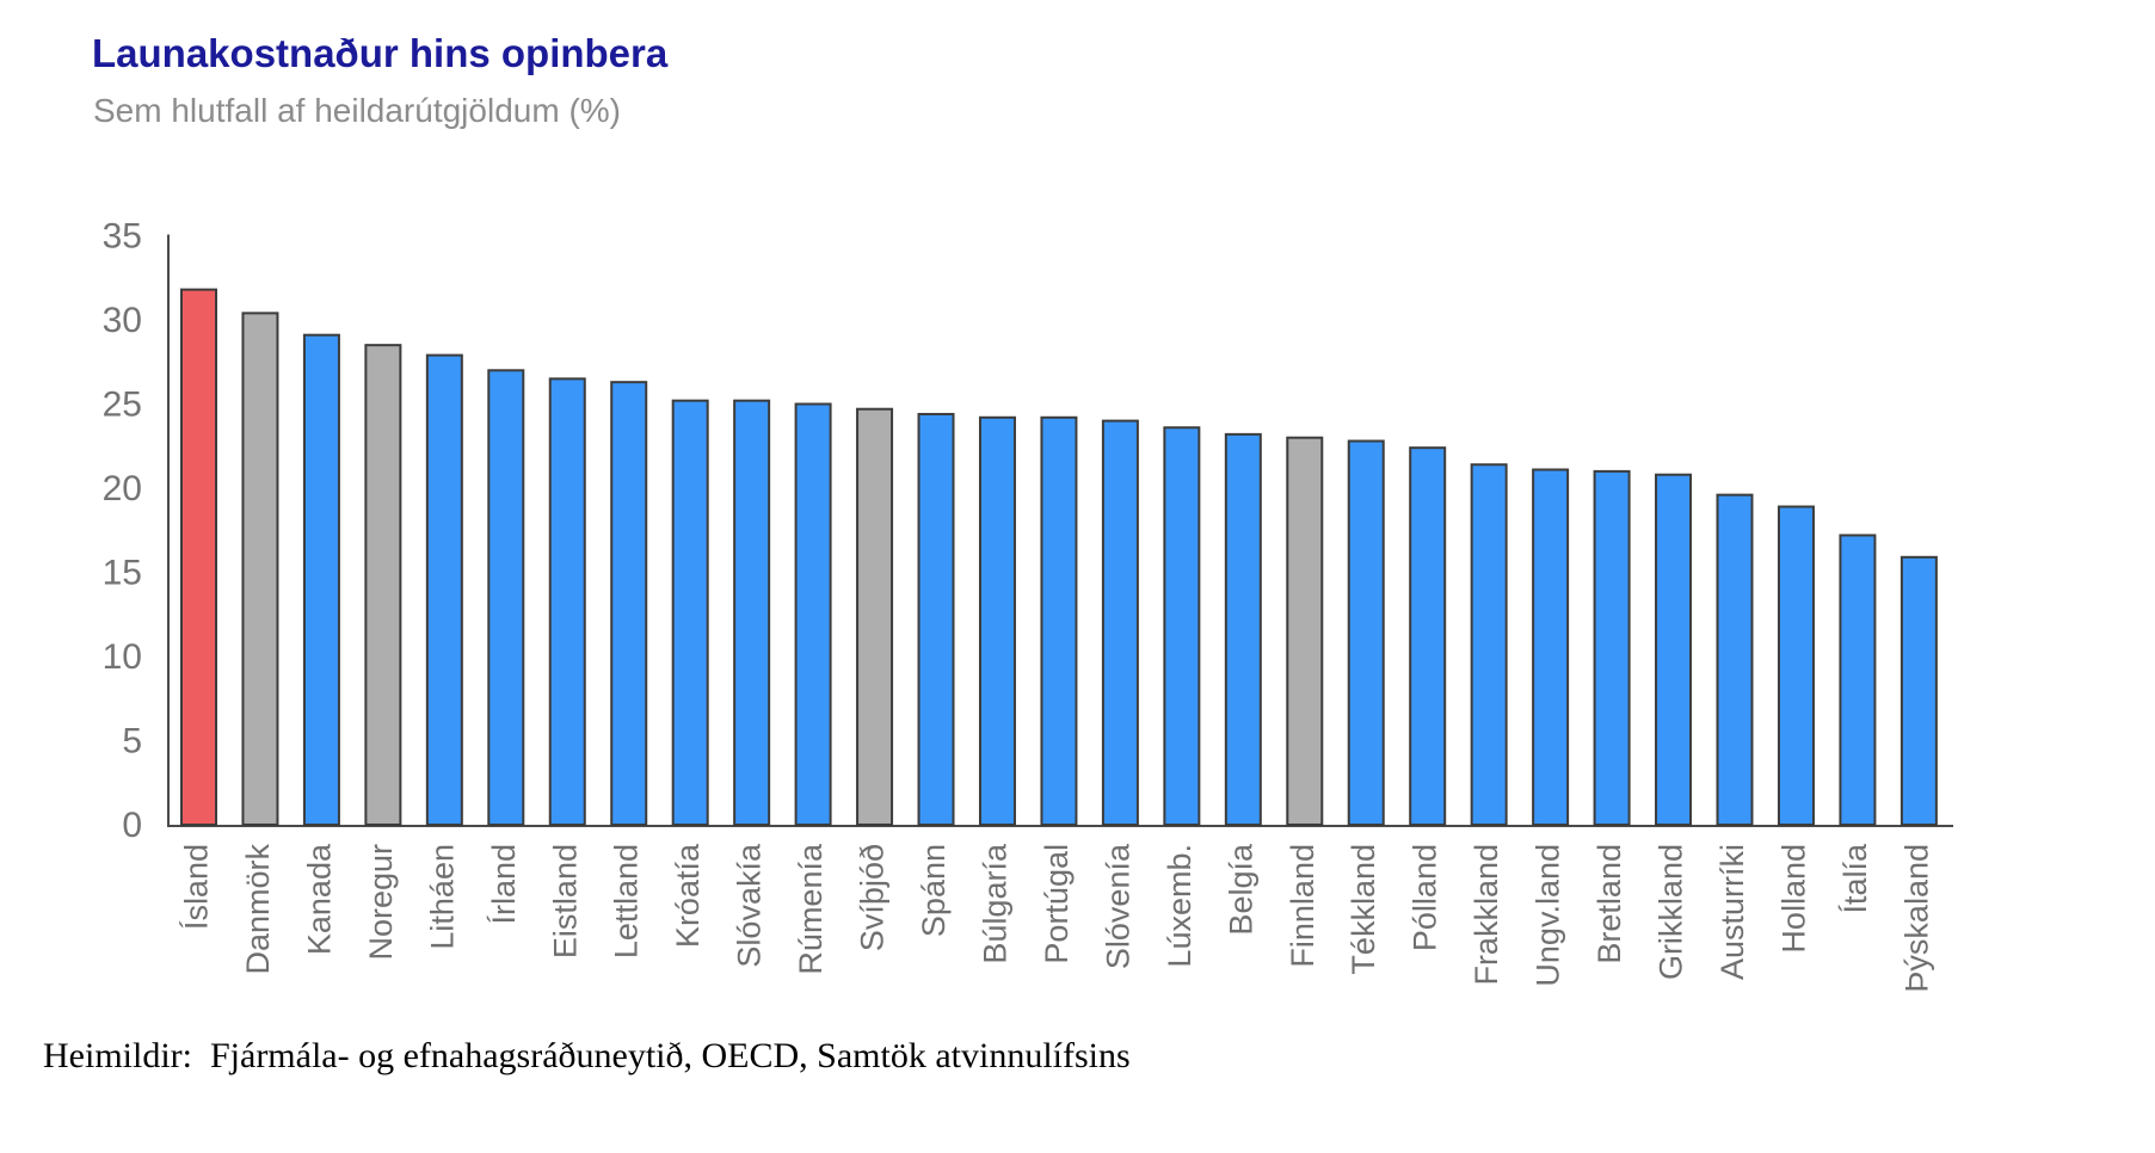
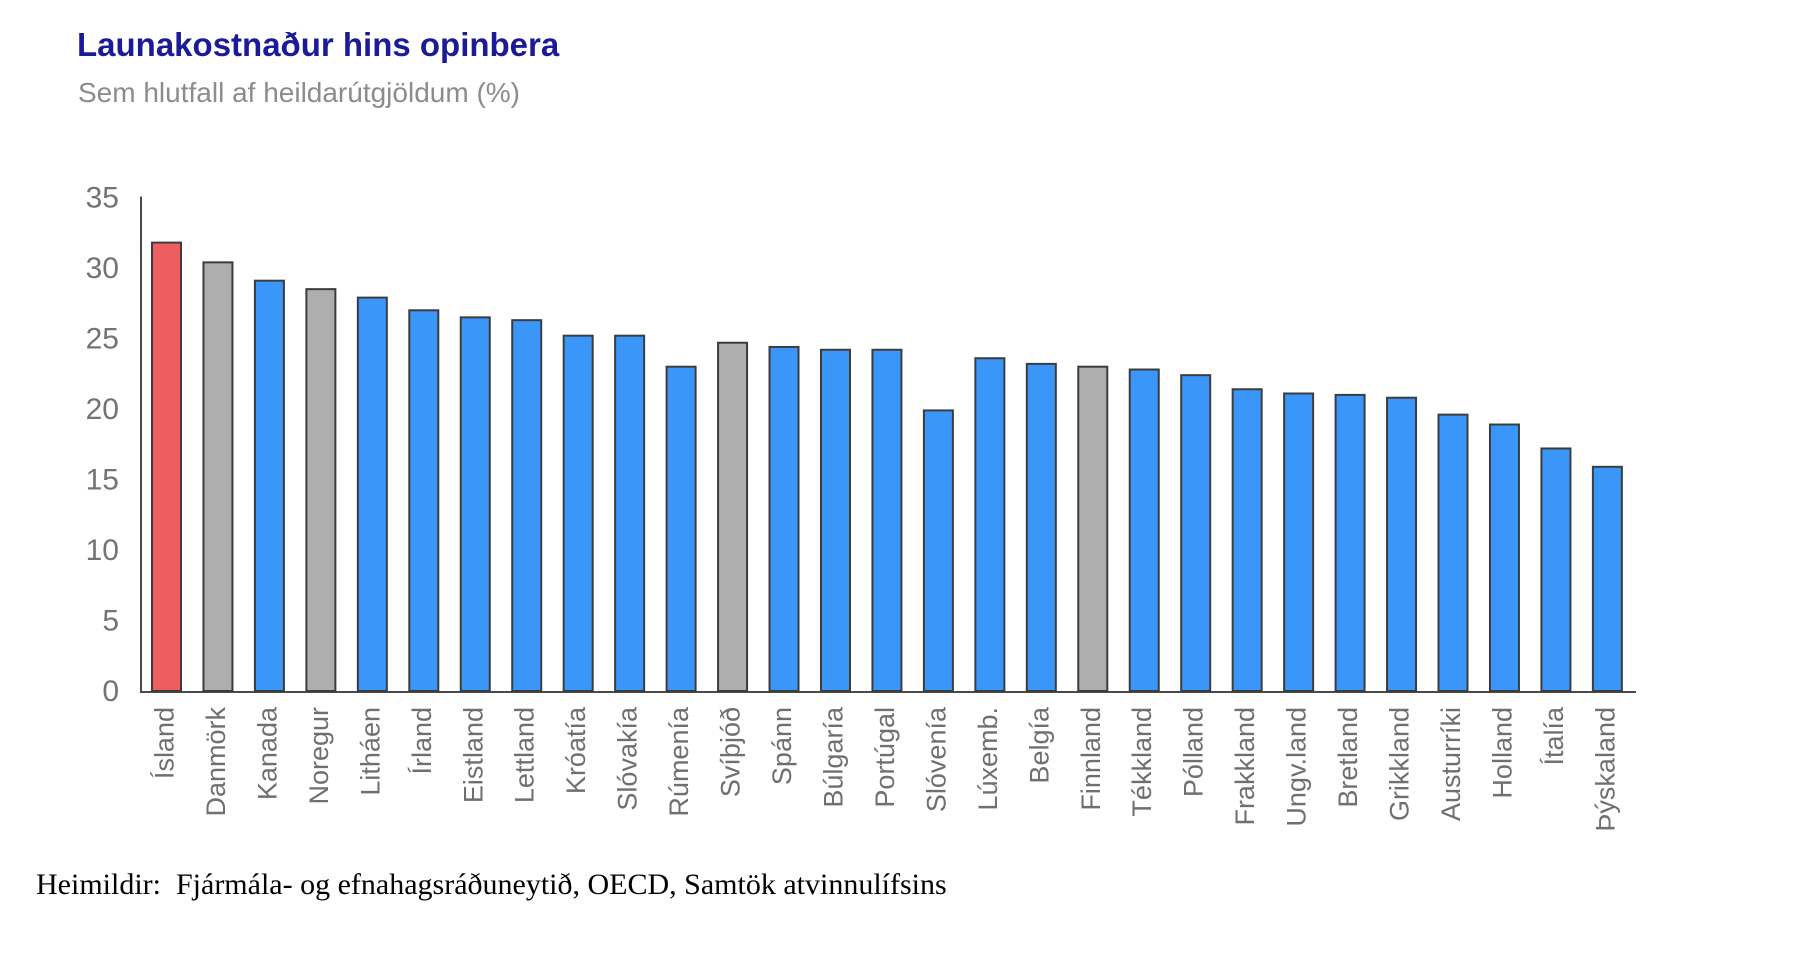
Rúmenía: 25.0 -> 23.0
Slóvenía: 24.0 -> 19.9
